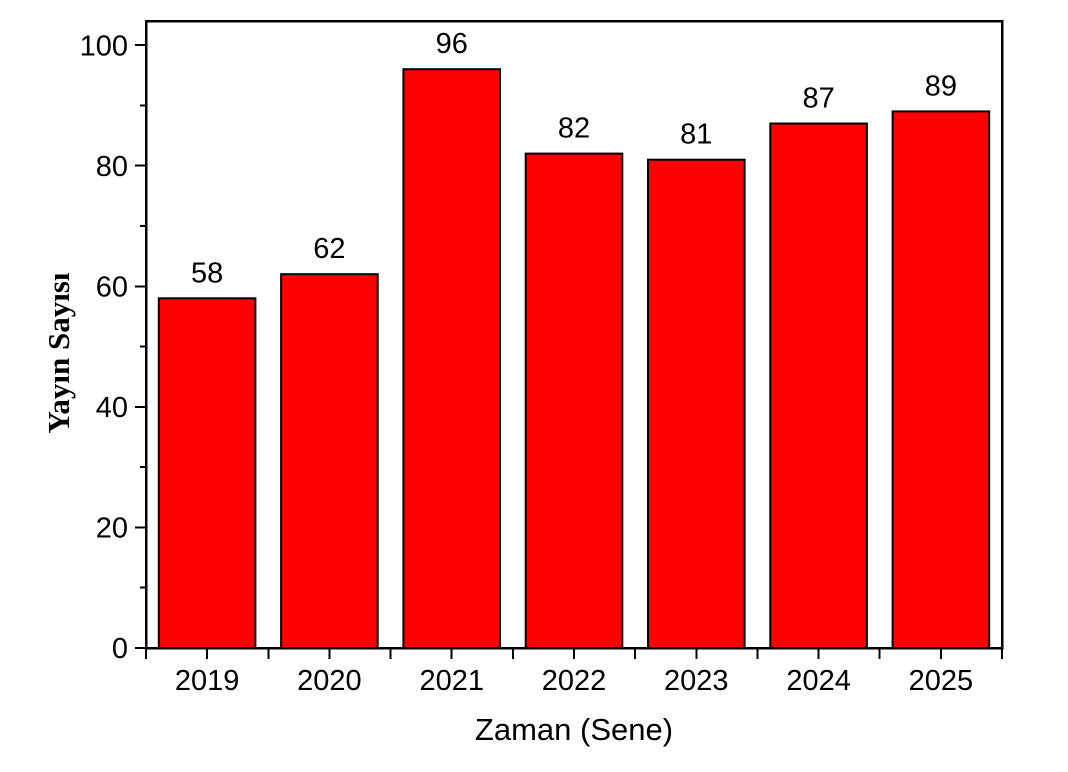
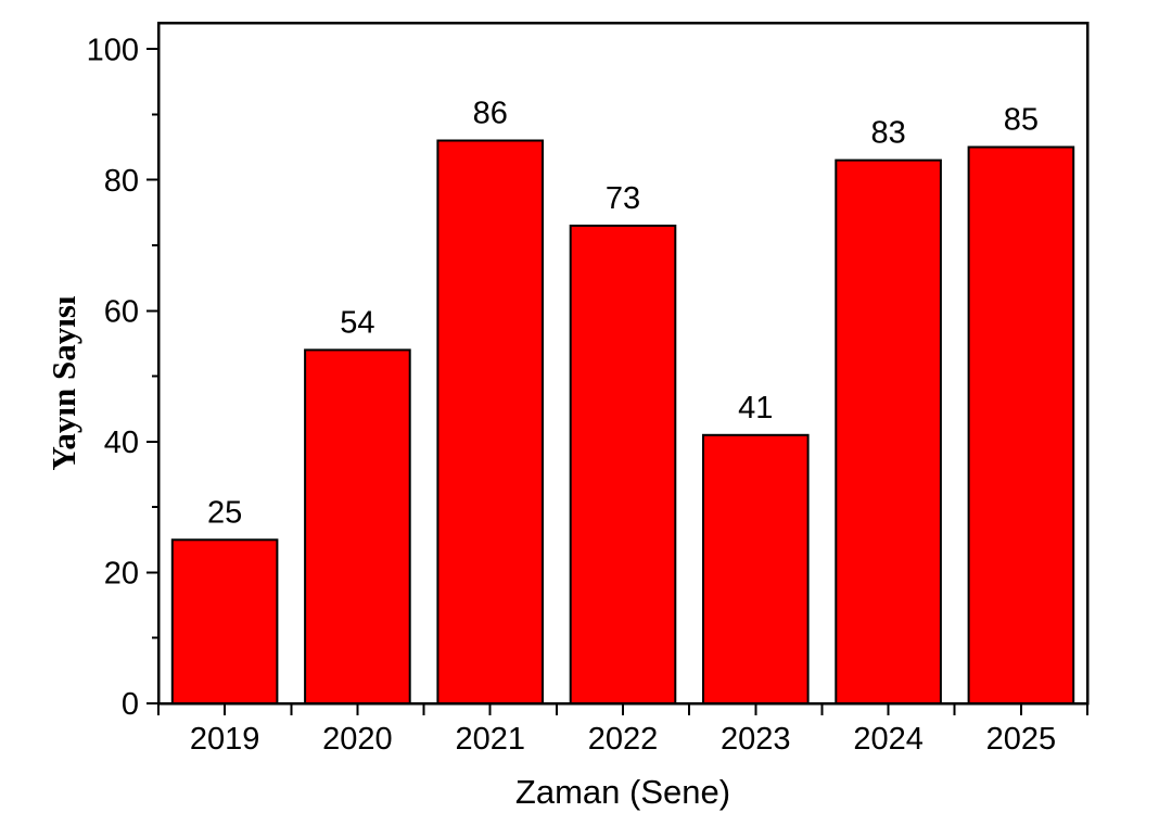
2019: 58 -> 25
2020: 62 -> 54
2021: 96 -> 86
2022: 82 -> 73
2023: 81 -> 41
2024: 87 -> 83
2025: 89 -> 85
